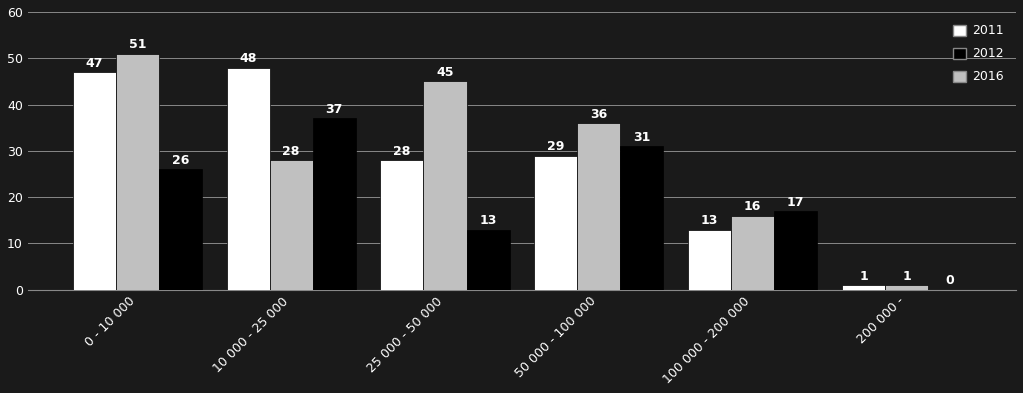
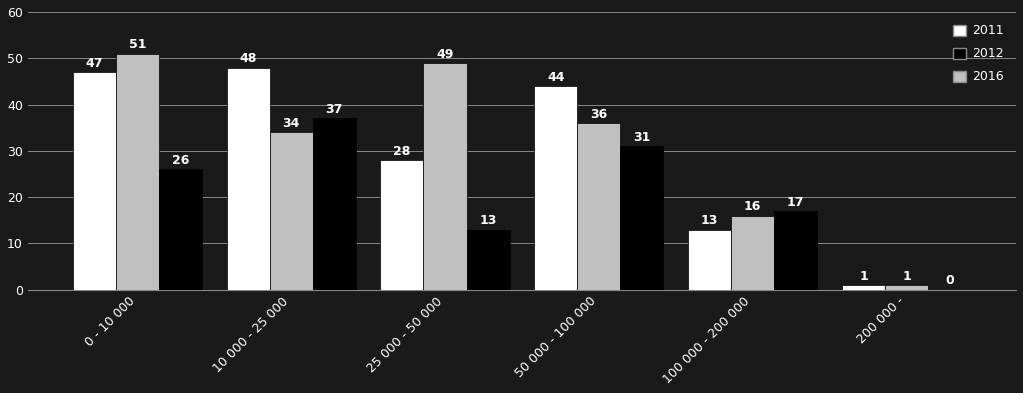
2016/10 000 - 25 000: 28 -> 34
2016/25 000 - 50 000: 45 -> 49
2011/50 000 - 100 000: 29 -> 44
